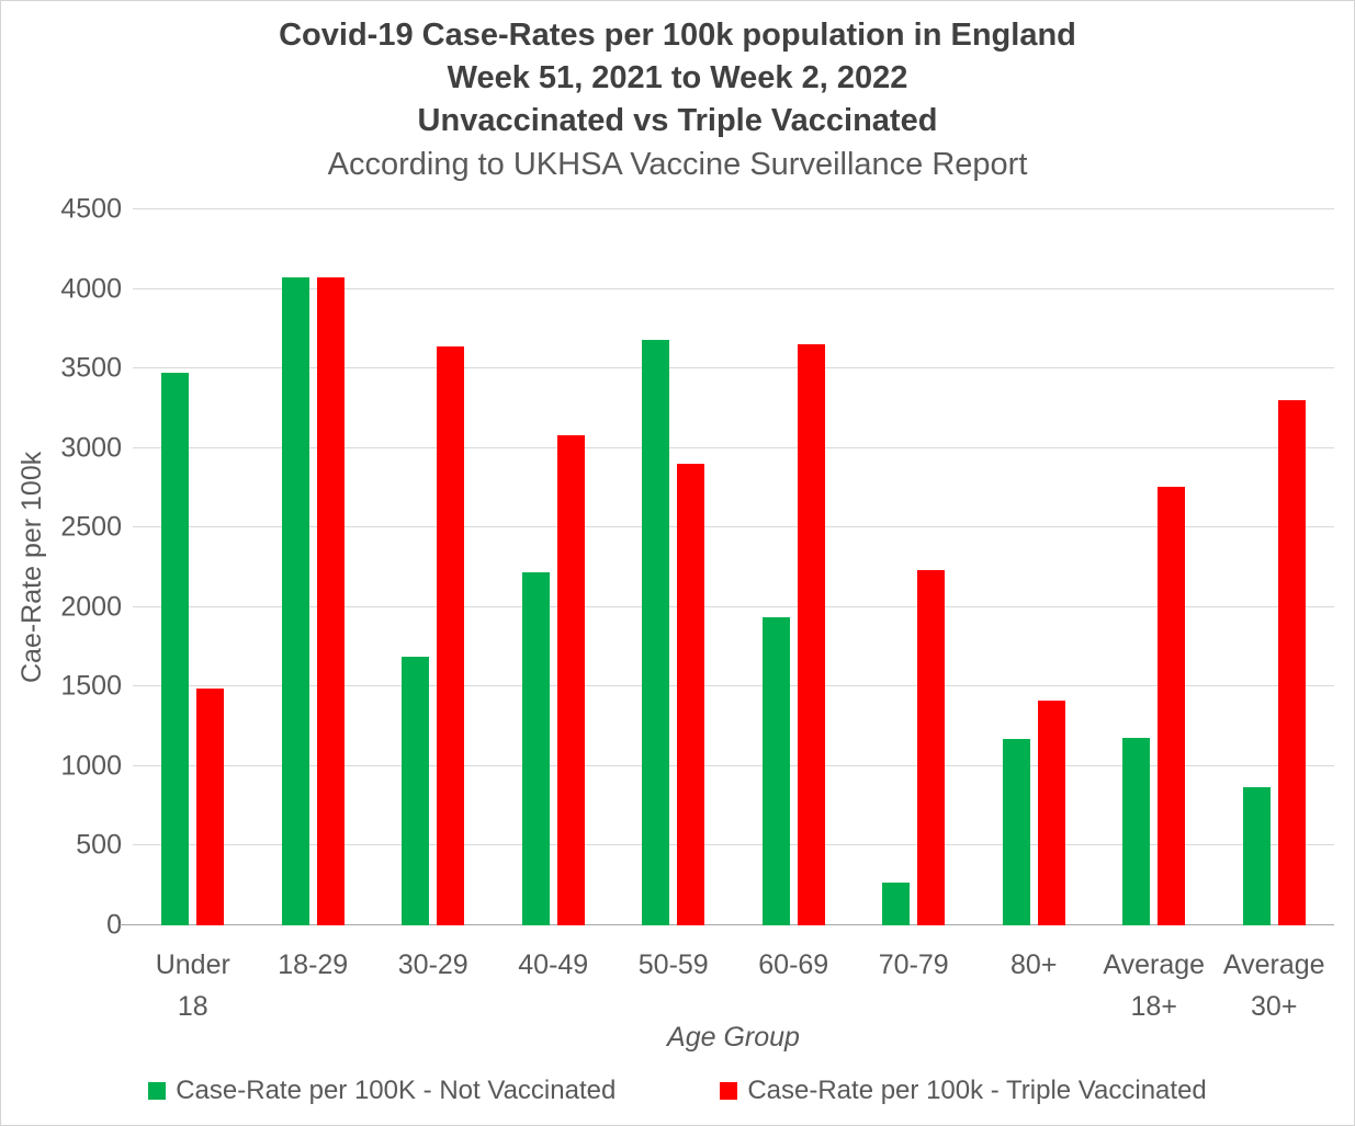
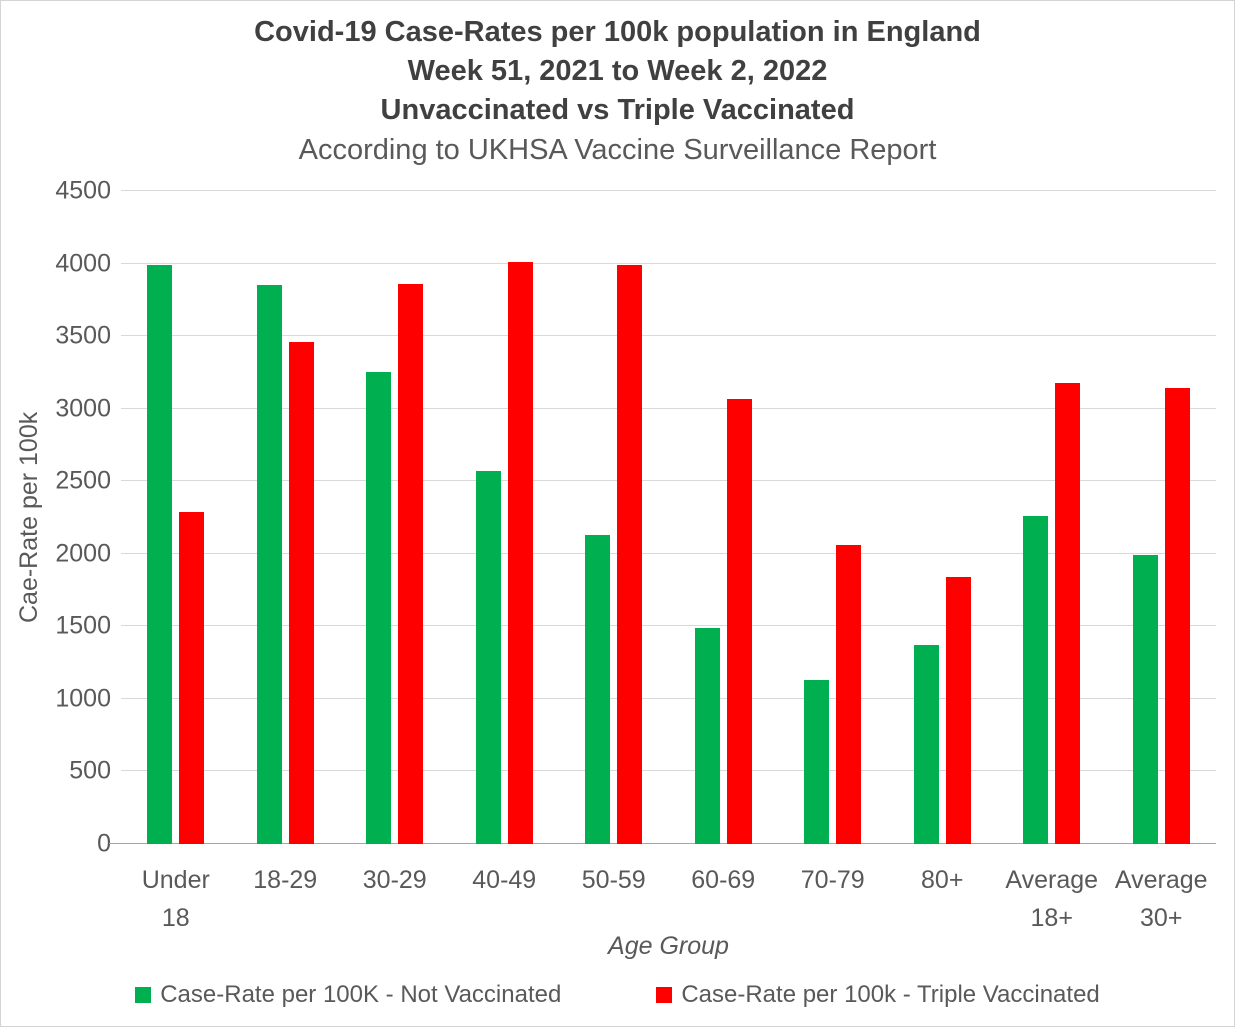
Case-Rate per 100K - Not Vaccinated/Under 18: 3470 -> 3990
Case-Rate per 100k - Triple Vaccinated/Under 18: 1490 -> 2290
Case-Rate per 100K - Not Vaccinated/18-29: 4070 -> 3850
Case-Rate per 100k - Triple Vaccinated/18-29: 4070 -> 3460
Case-Rate per 100K - Not Vaccinated/30-29: 1690 -> 3250
Case-Rate per 100k - Triple Vaccinated/30-29: 3640 -> 3860
Case-Rate per 100K - Not Vaccinated/40-49: 2220 -> 2570
Case-Rate per 100k - Triple Vaccinated/40-49: 3080 -> 4010
Case-Rate per 100K - Not Vaccinated/50-59: 3680 -> 2130
Case-Rate per 100k - Triple Vaccinated/50-59: 2900 -> 3990
Case-Rate per 100K - Not Vaccinated/60-69: 1940 -> 1490
Case-Rate per 100k - Triple Vaccinated/60-69: 3650 -> 3070
Case-Rate per 100K - Not Vaccinated/70-79: 270 -> 1130
Case-Rate per 100k - Triple Vaccinated/70-79: 2230 -> 2060
Case-Rate per 100K - Not Vaccinated/80+: 1170 -> 1370
Case-Rate per 100k - Triple Vaccinated/80+: 1410 -> 1840
Case-Rate per 100K - Not Vaccinated/Average 18+: 1180 -> 2260
Case-Rate per 100k - Triple Vaccinated/Average 18+: 2760 -> 3180
Case-Rate per 100K - Not Vaccinated/Average 30+: 870 -> 1990
Case-Rate per 100k - Triple Vaccinated/Average 30+: 3300 -> 3140
